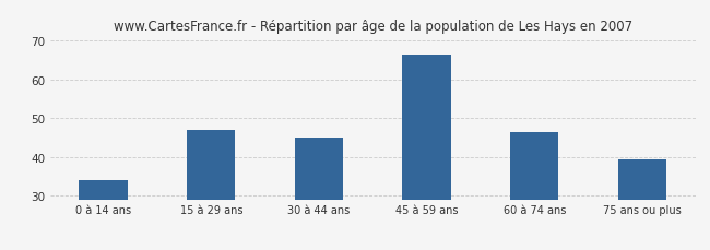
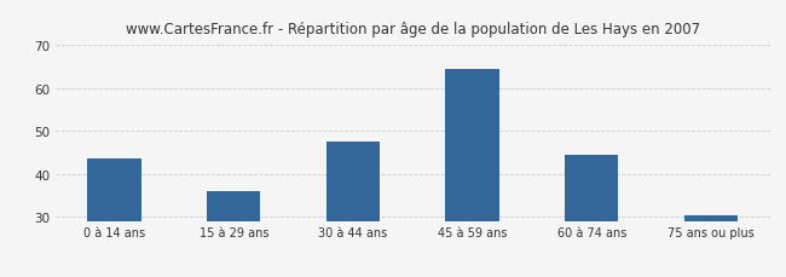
0 à 14 ans: 34.0 -> 43.5
15 à 29 ans: 47.0 -> 36.0
30 à 44 ans: 45.0 -> 47.5
45 à 59 ans: 66.5 -> 64.5
60 à 74 ans: 46.5 -> 44.5
75 ans ou plus: 39.5 -> 30.3
